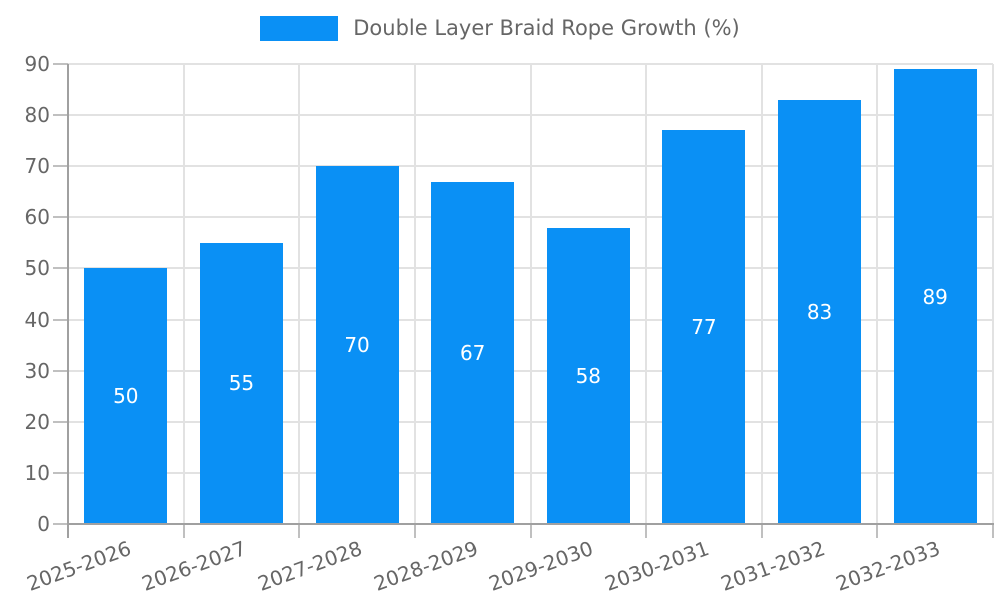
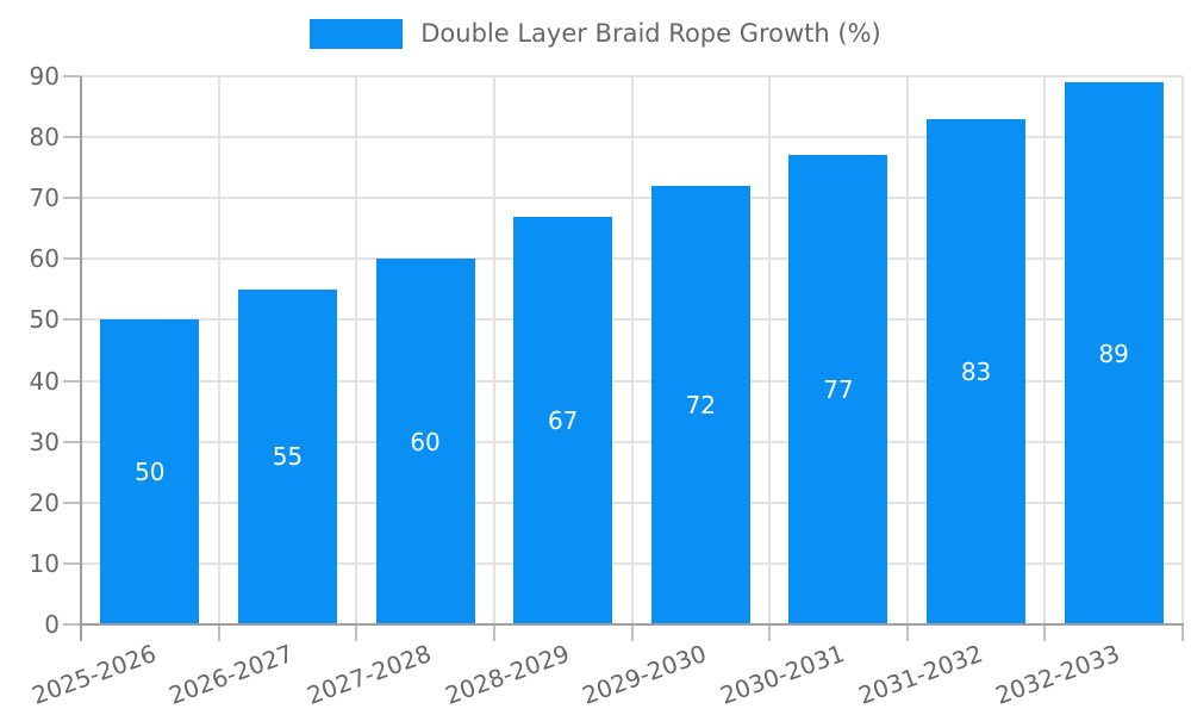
2027-2028: 70 -> 60
2029-2030: 58 -> 72
